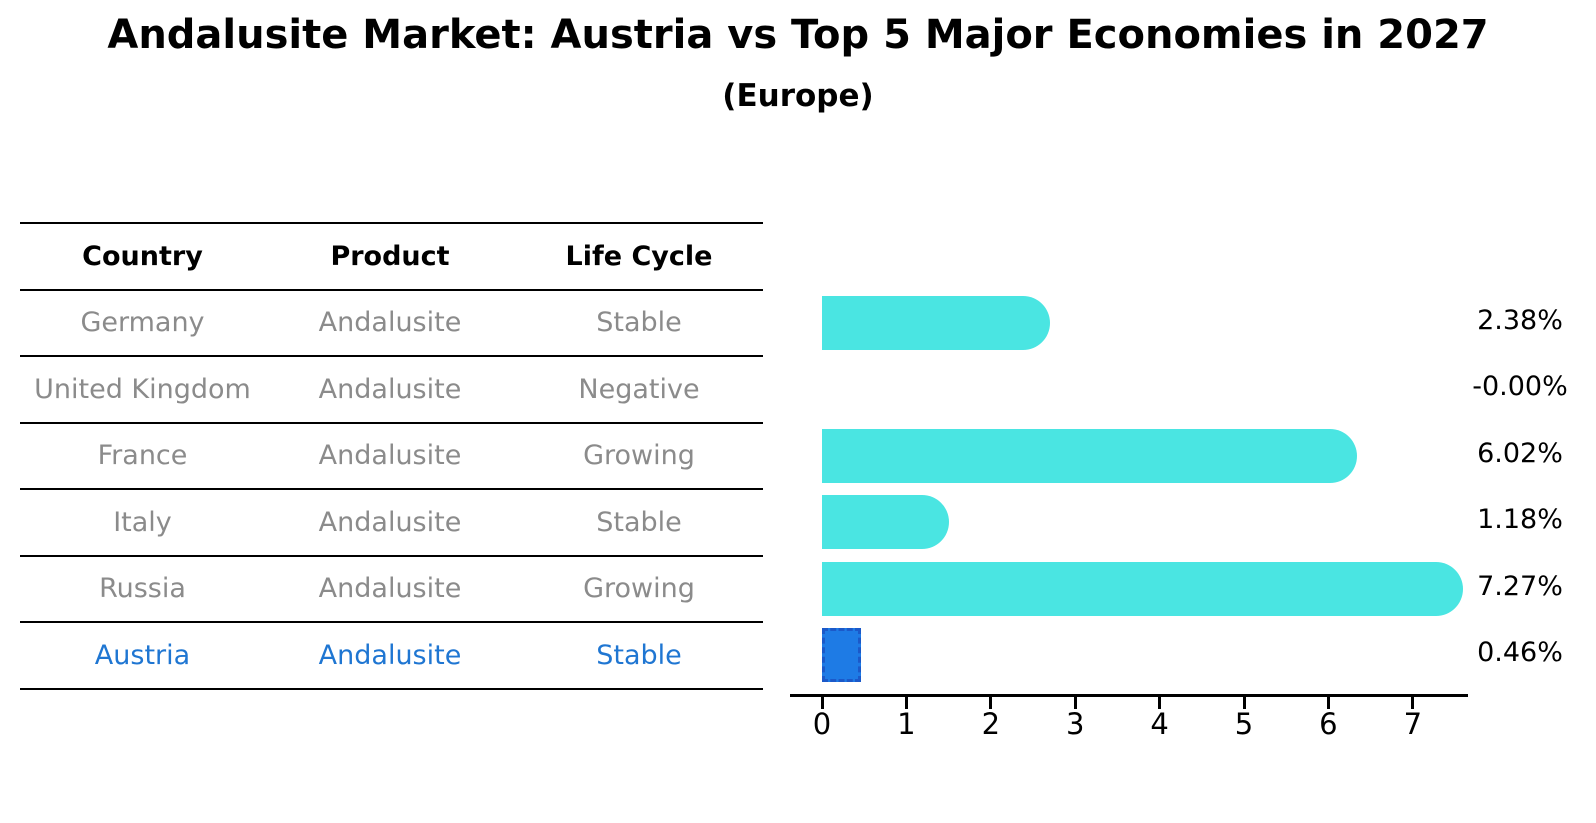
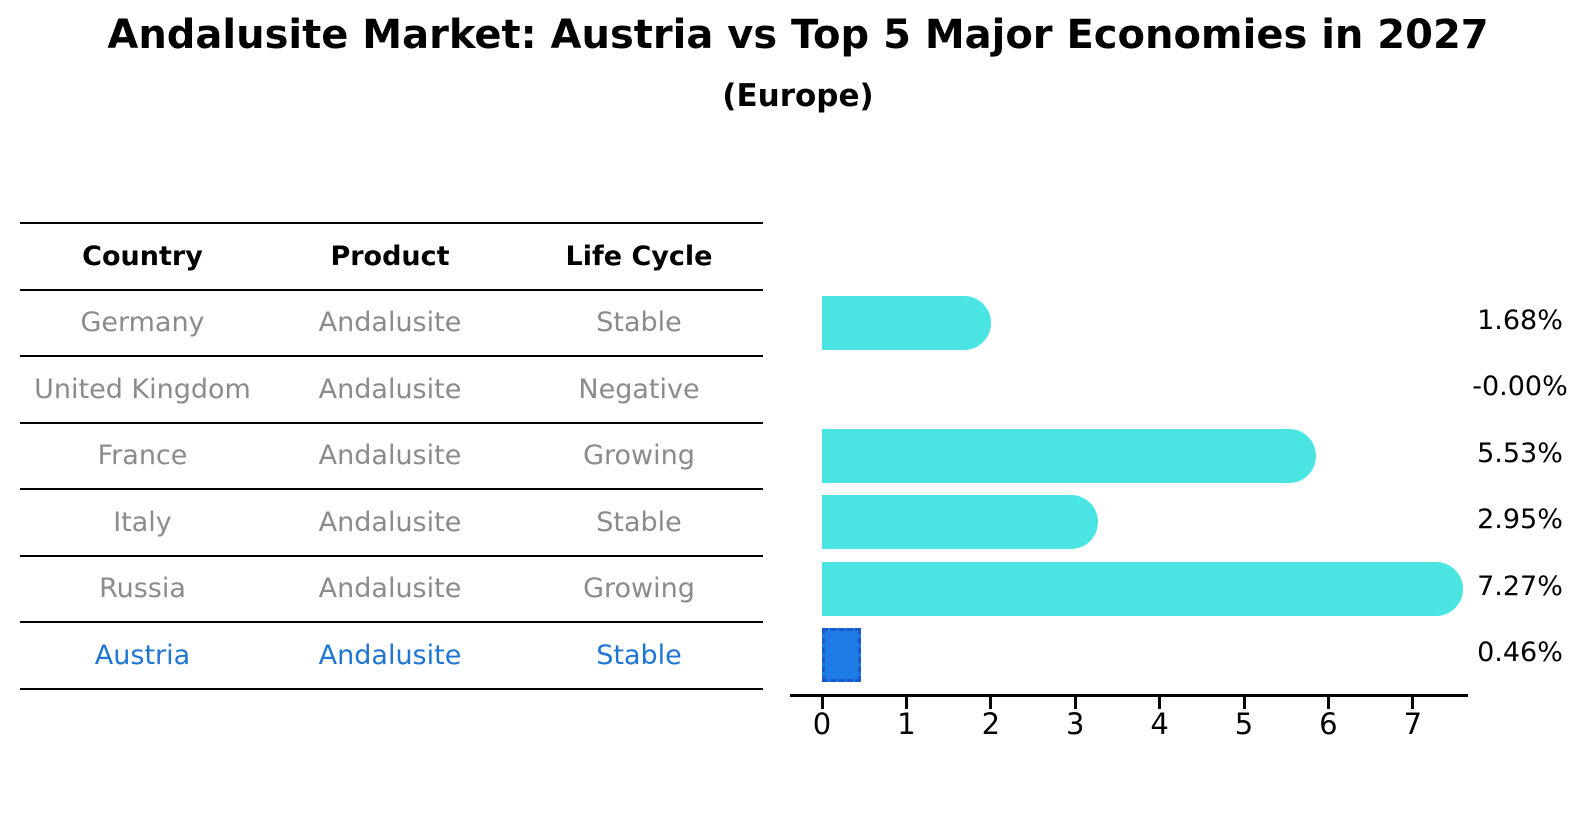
Germany: 2.38% -> 1.68%
France: 6.02% -> 5.53%
Italy: 1.18% -> 2.95%
